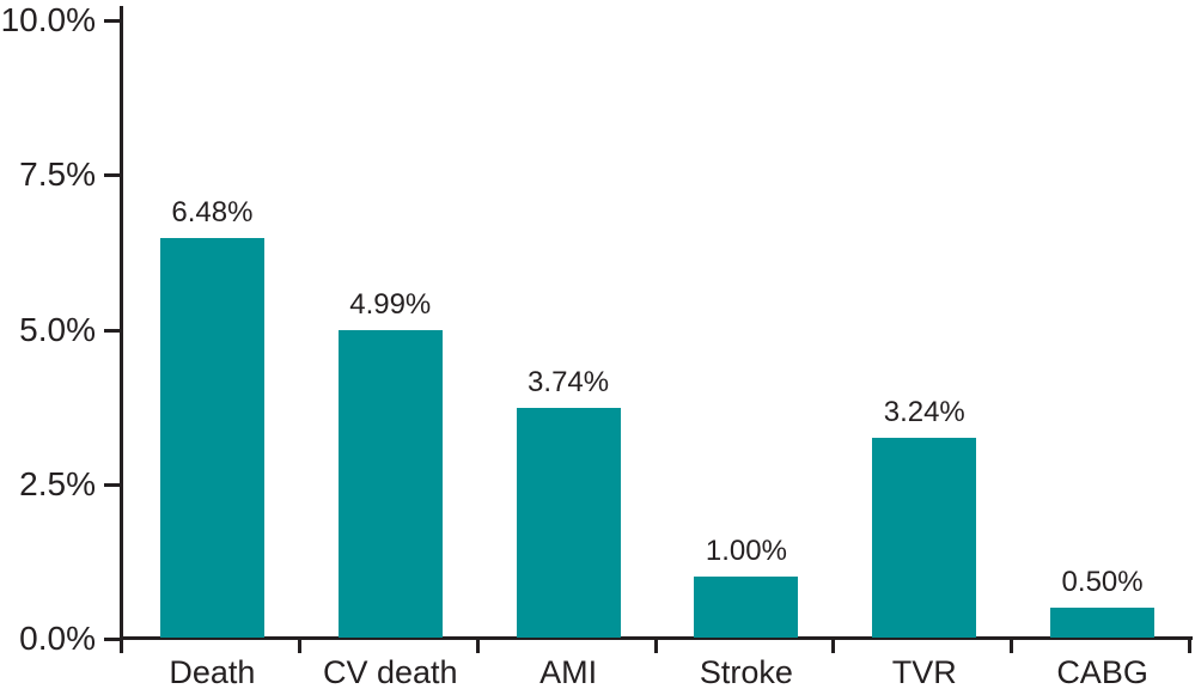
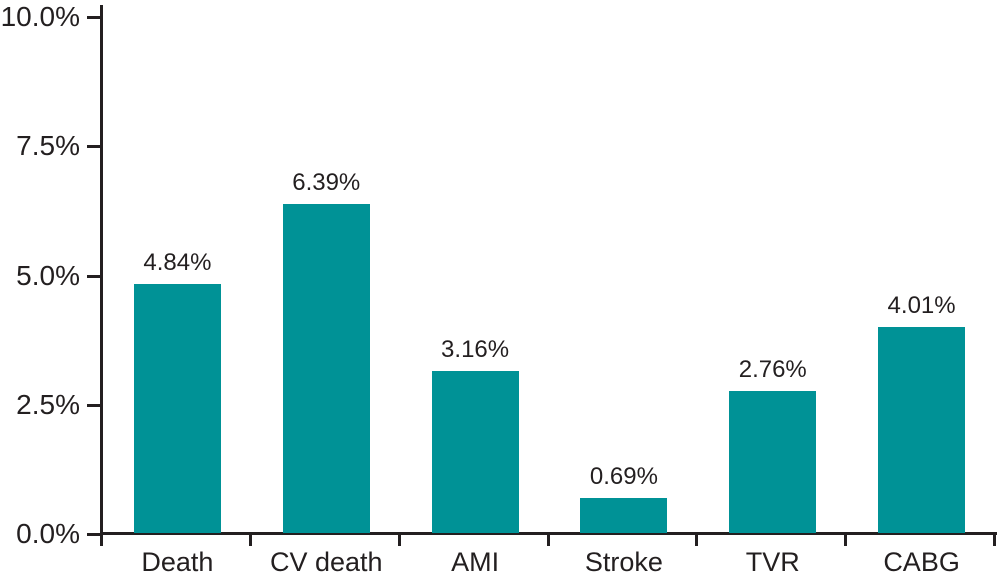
Death: 6.48% -> 4.84%
CV death: 4.99% -> 6.39%
AMI: 3.74% -> 3.16%
Stroke: 1.00% -> 0.69%
TVR: 3.24% -> 2.76%
CABG: 0.50% -> 4.01%
